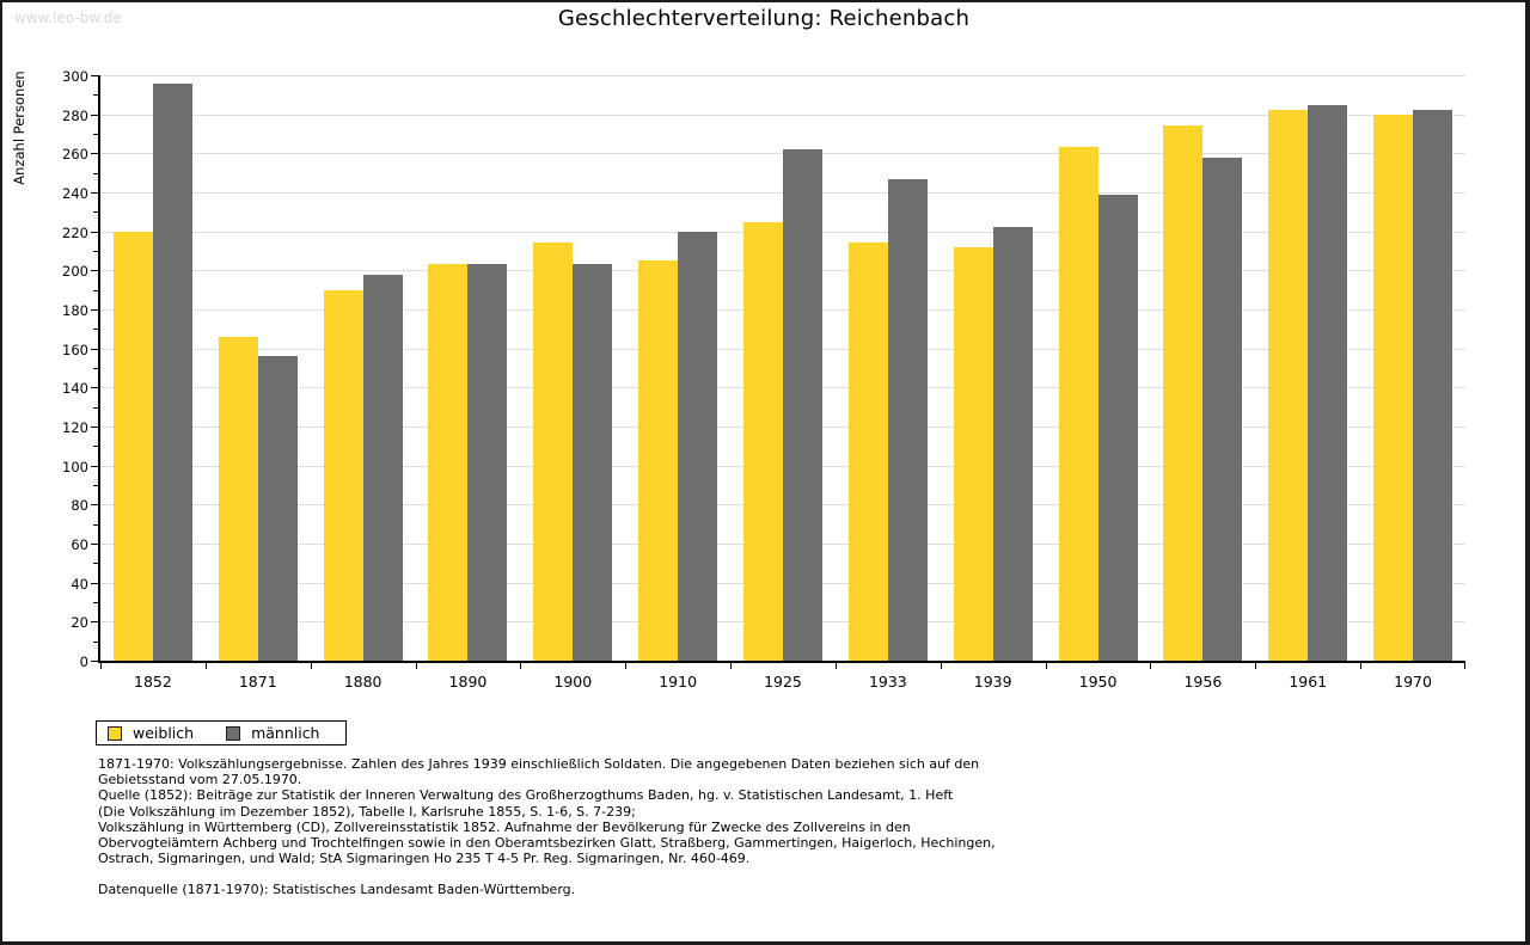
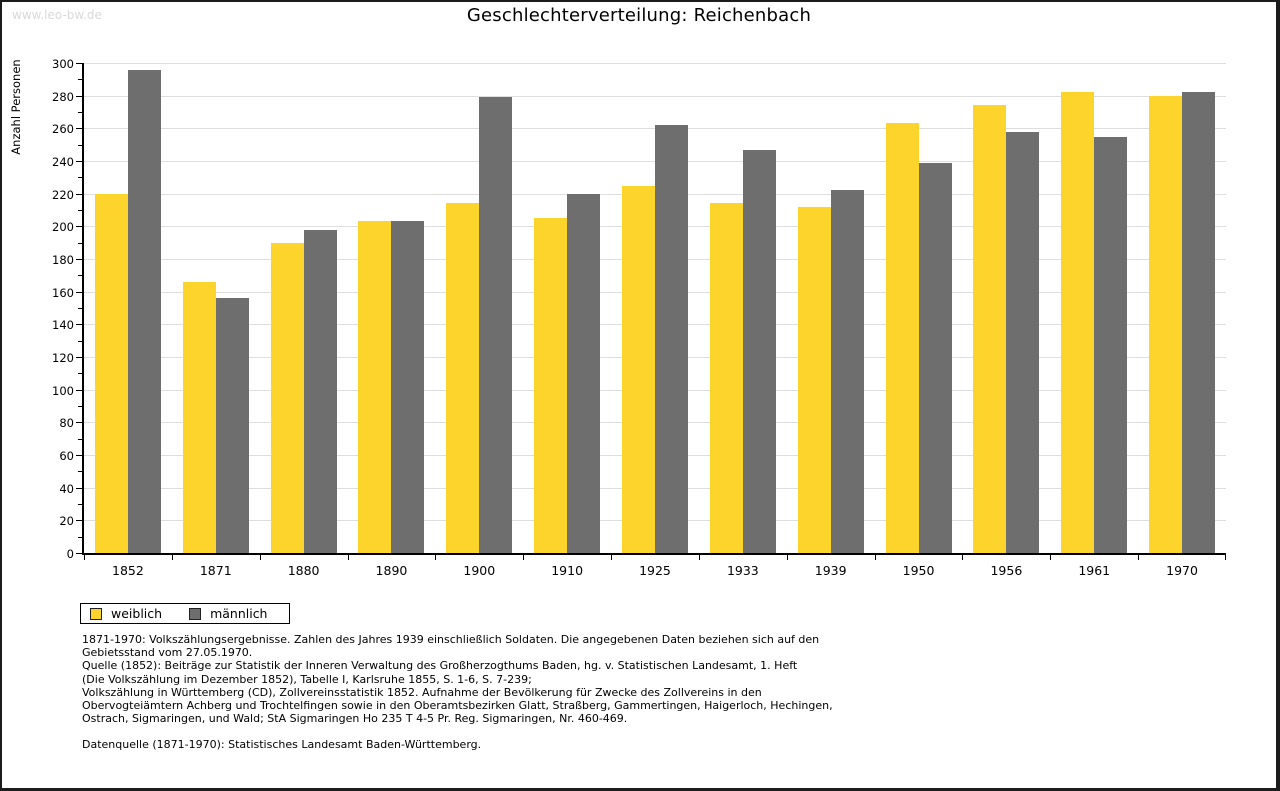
männlich/1900: 203 -> 279
männlich/1961: 285 -> 255
